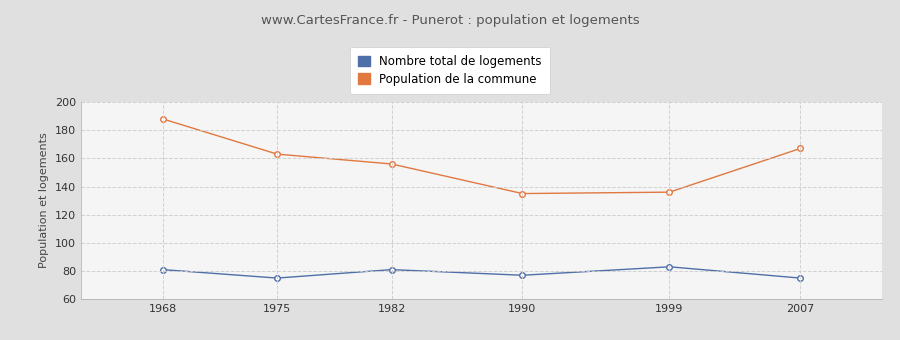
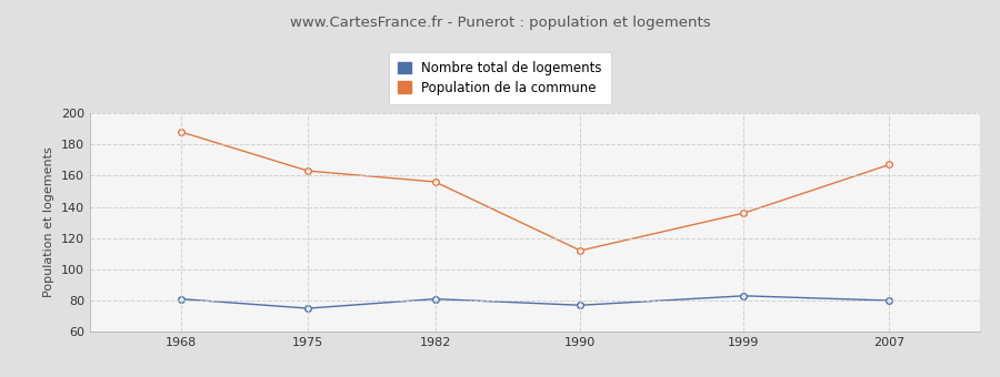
Population de la commune/1990: 135 -> 112
Nombre total de logements/2007: 75 -> 80
